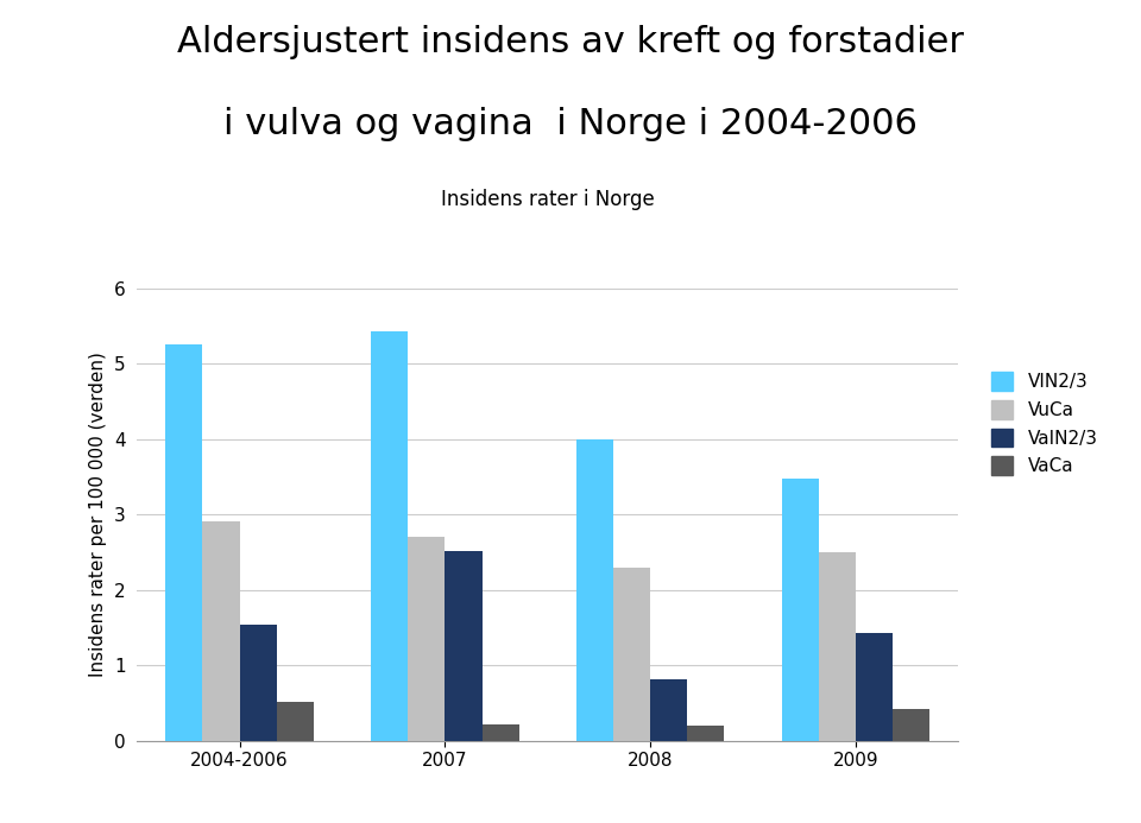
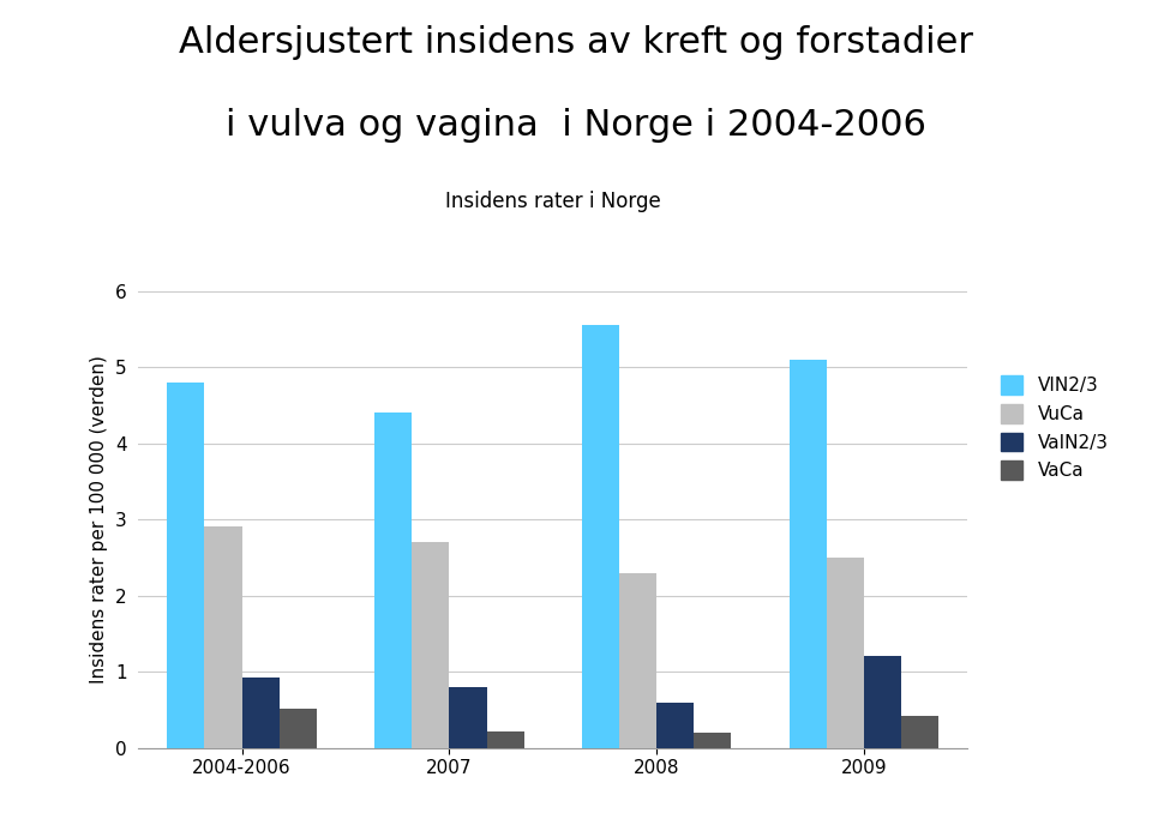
VIN2/3/2004-2006: 5.26 -> 4.80
VaIN2/3/2004-2006: 1.54 -> 0.92
VIN2/3/2007: 5.42 -> 4.40
VaIN2/3/2007: 2.52 -> 0.80
VIN2/3/2008: 4.00 -> 5.55
VaIN2/3/2008: 0.82 -> 0.60
VIN2/3/2009: 3.48 -> 5.10
VaIN2/3/2009: 1.42 -> 1.20
